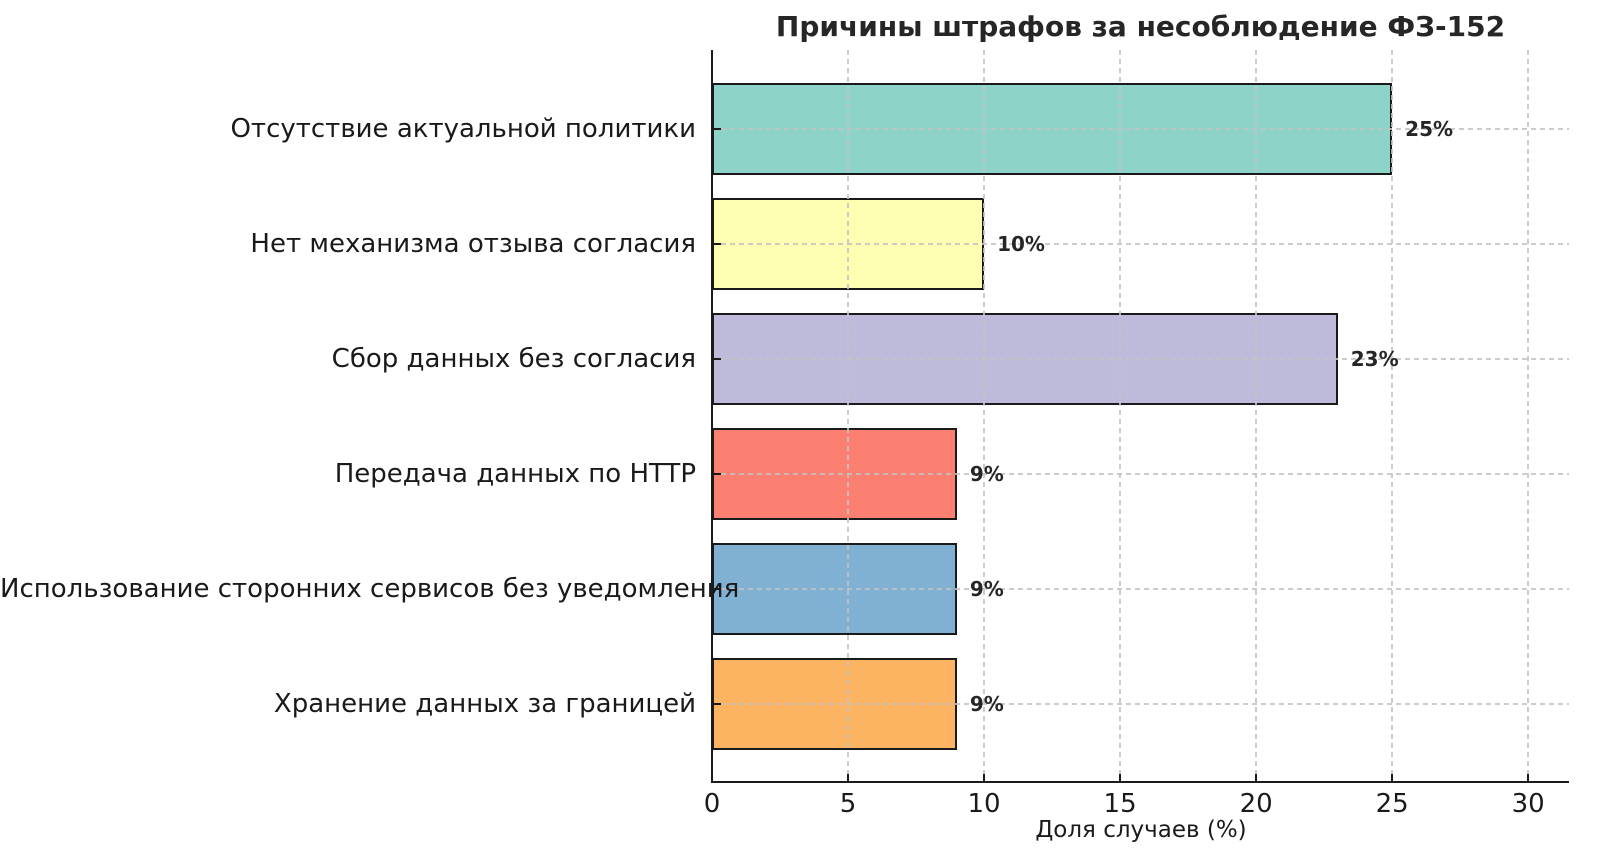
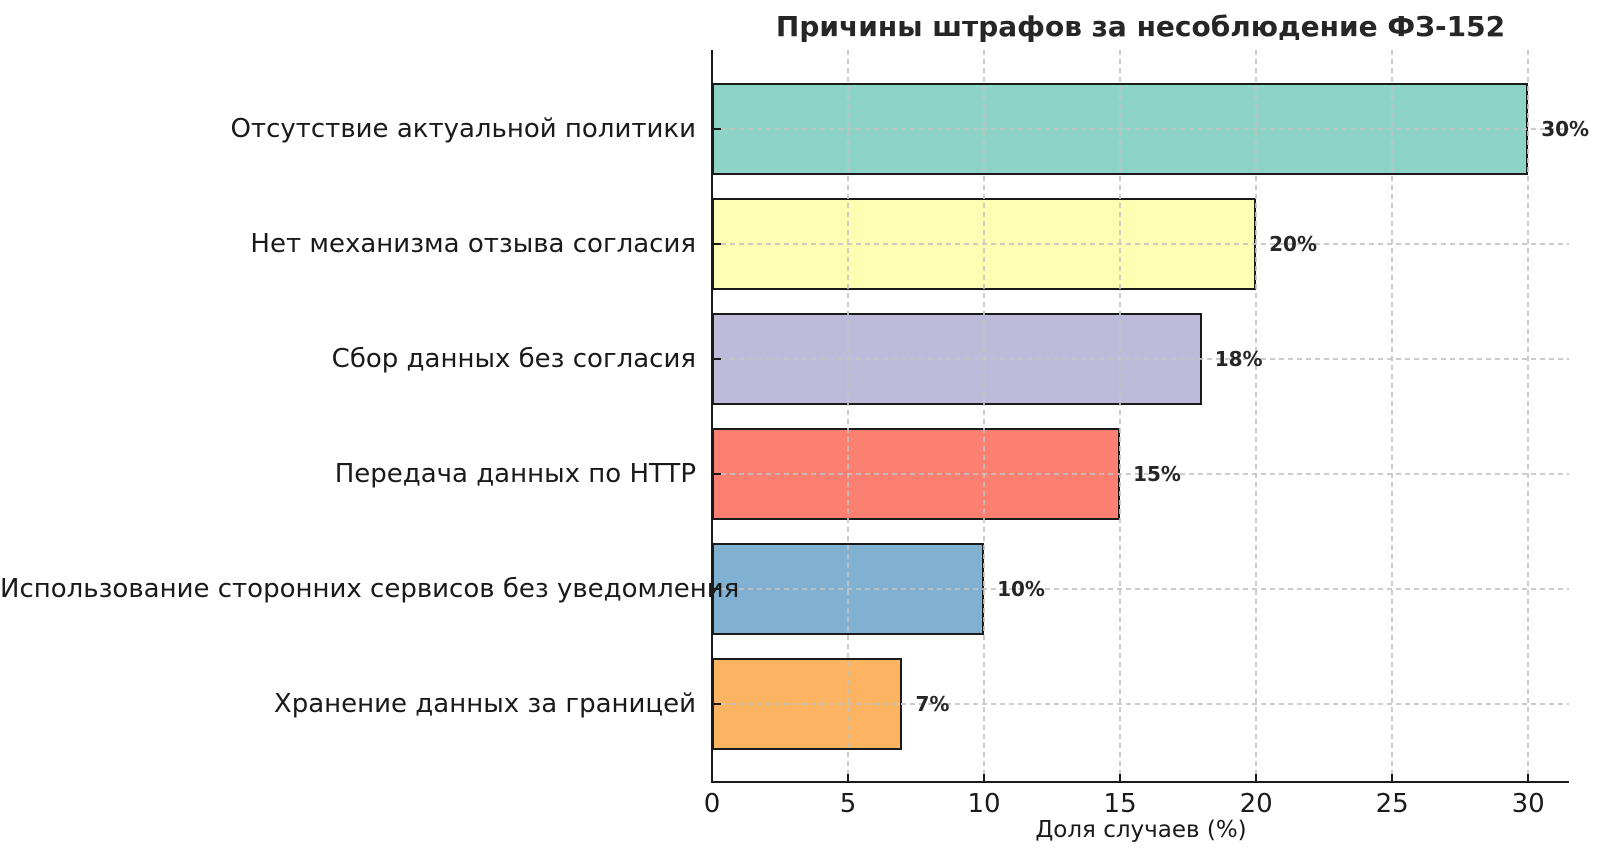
Отсутствие актуальной политики: 25% -> 30%
Нет механизма отзыва согласия: 10% -> 20%
Сбор данных без согласия: 23% -> 18%
Передача данных по HTTP: 9% -> 15%
Использование сторонних сервисов без уведомления: 9% -> 10%
Хранение данных за границей: 9% -> 7%
